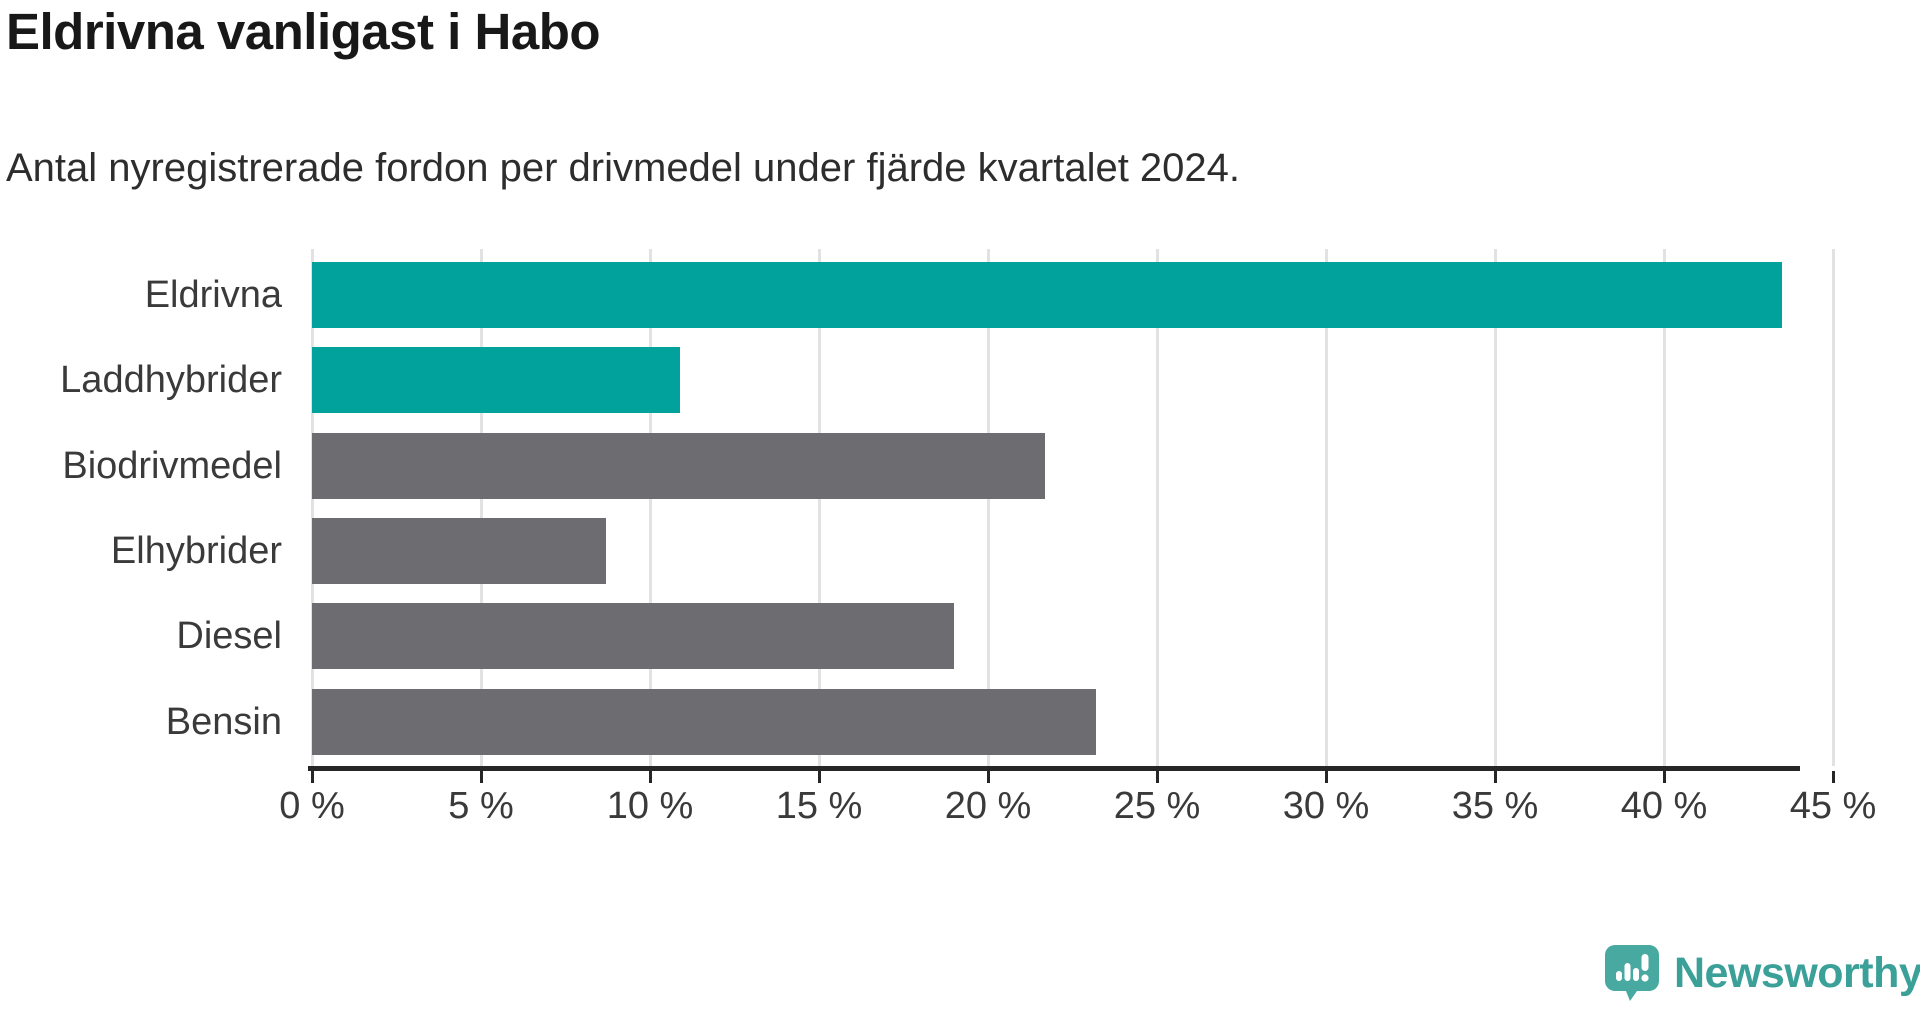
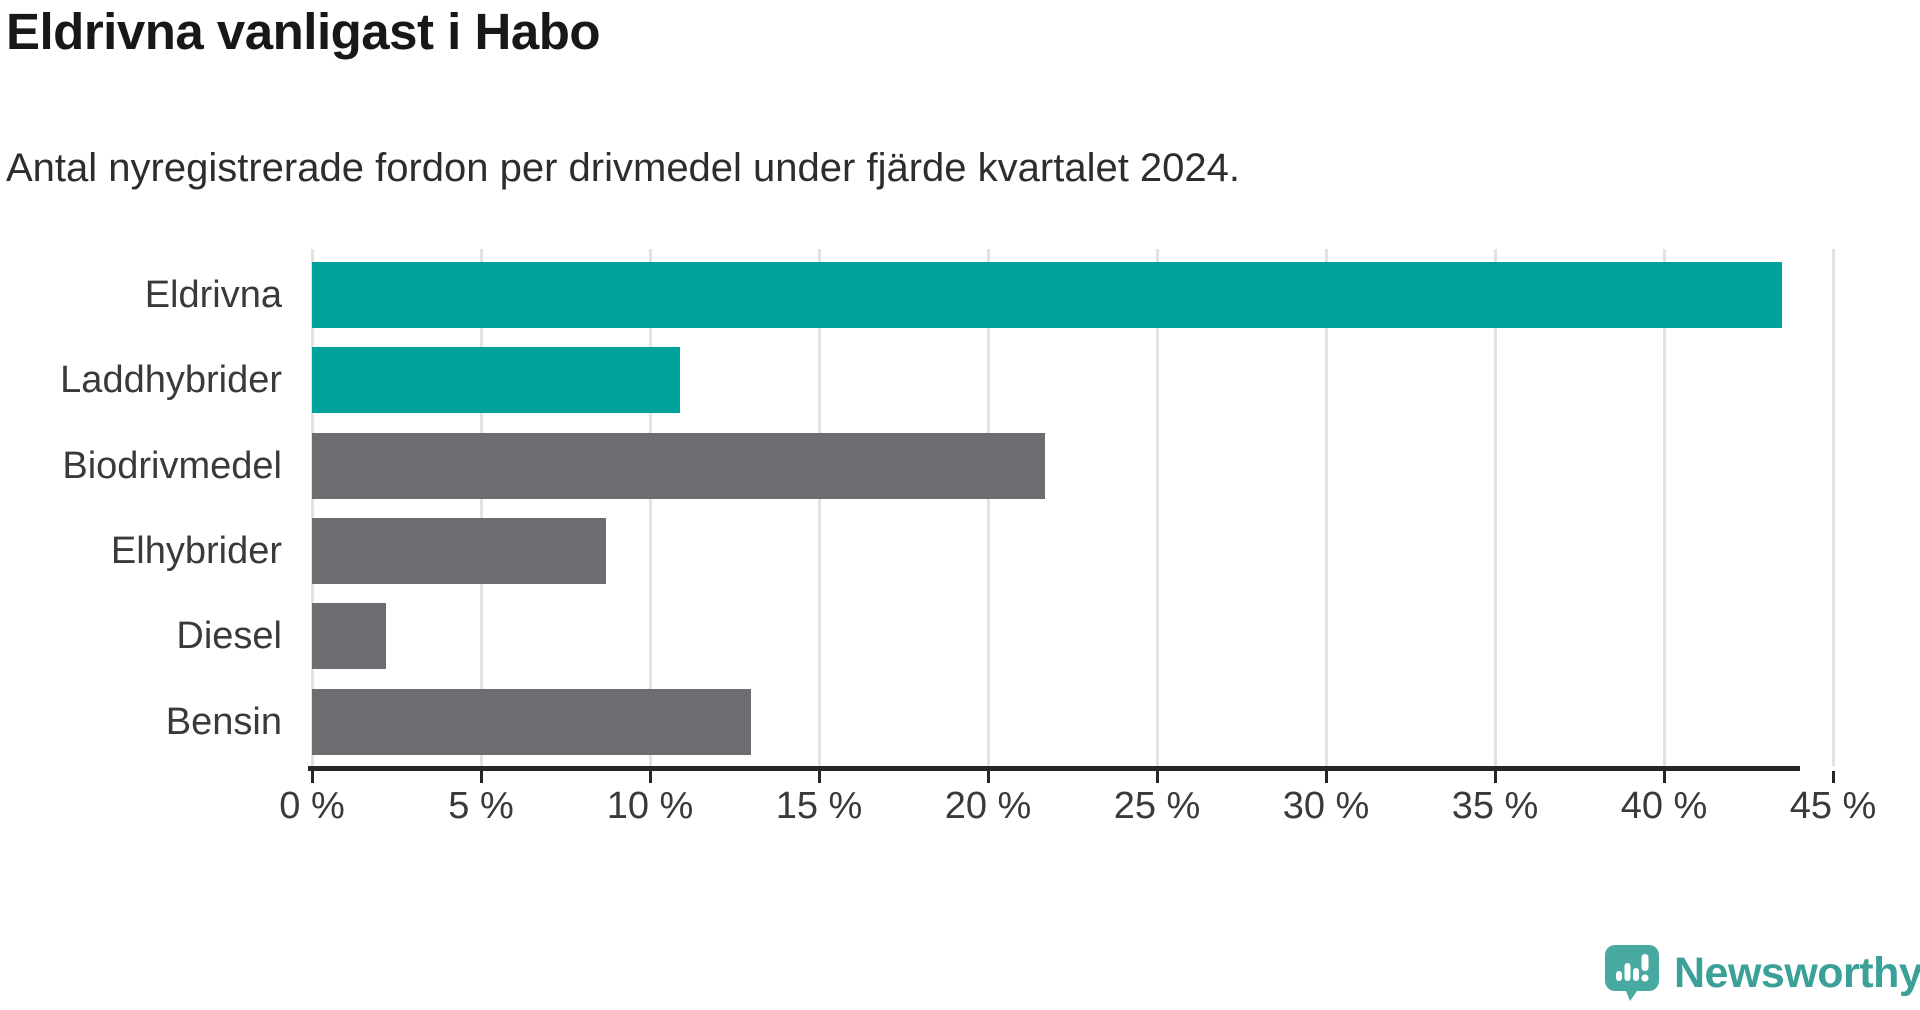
Diesel: 19.0% -> 2.2%
Bensin: 23.2% -> 13.0%
